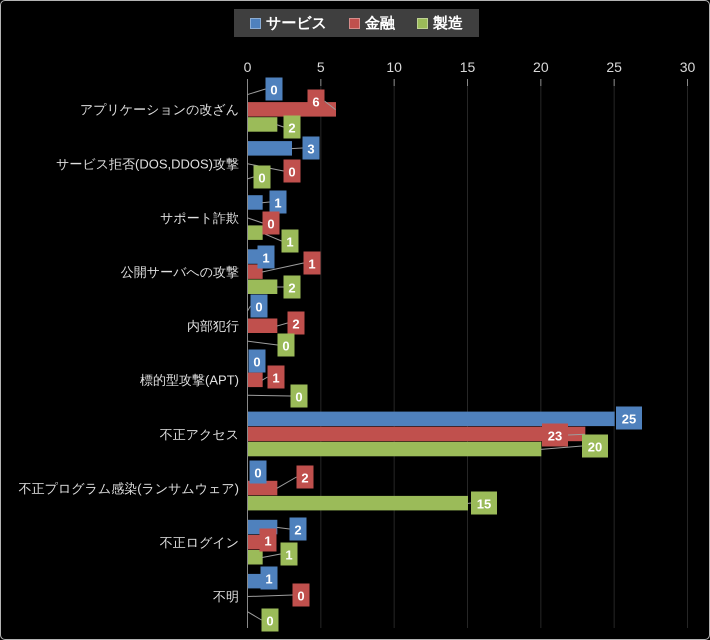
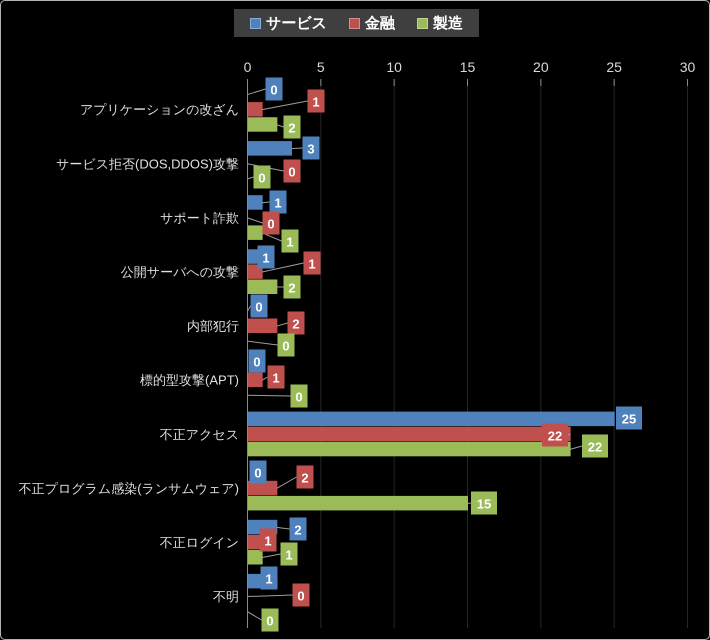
金融/アプリケーションの改ざん: 6 -> 1
金融/不正アクセス: 23 -> 22
製造/不正アクセス: 20 -> 22
